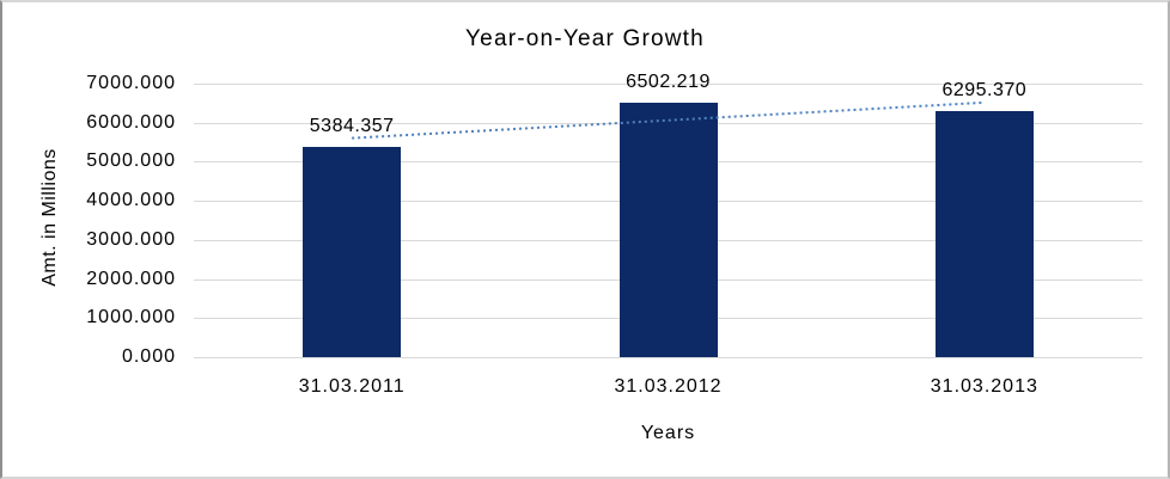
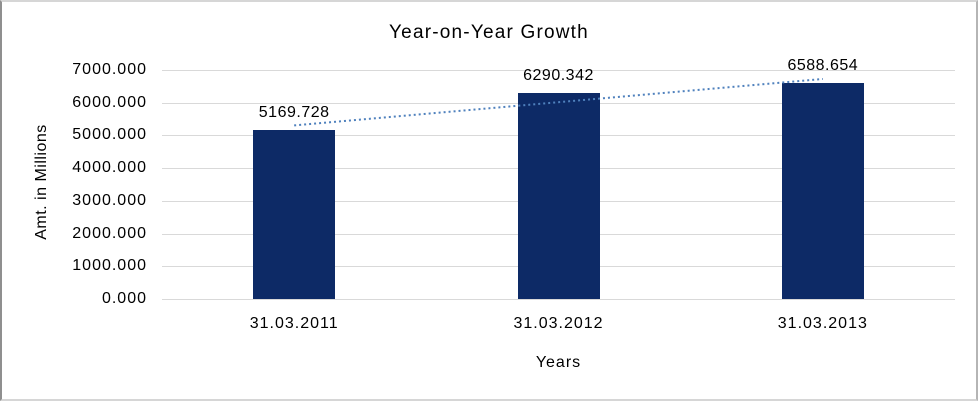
31.03.2011: 5384.357 -> 5169.728
31.03.2012: 6502.219 -> 6290.342
31.03.2013: 6295.370 -> 6588.654
